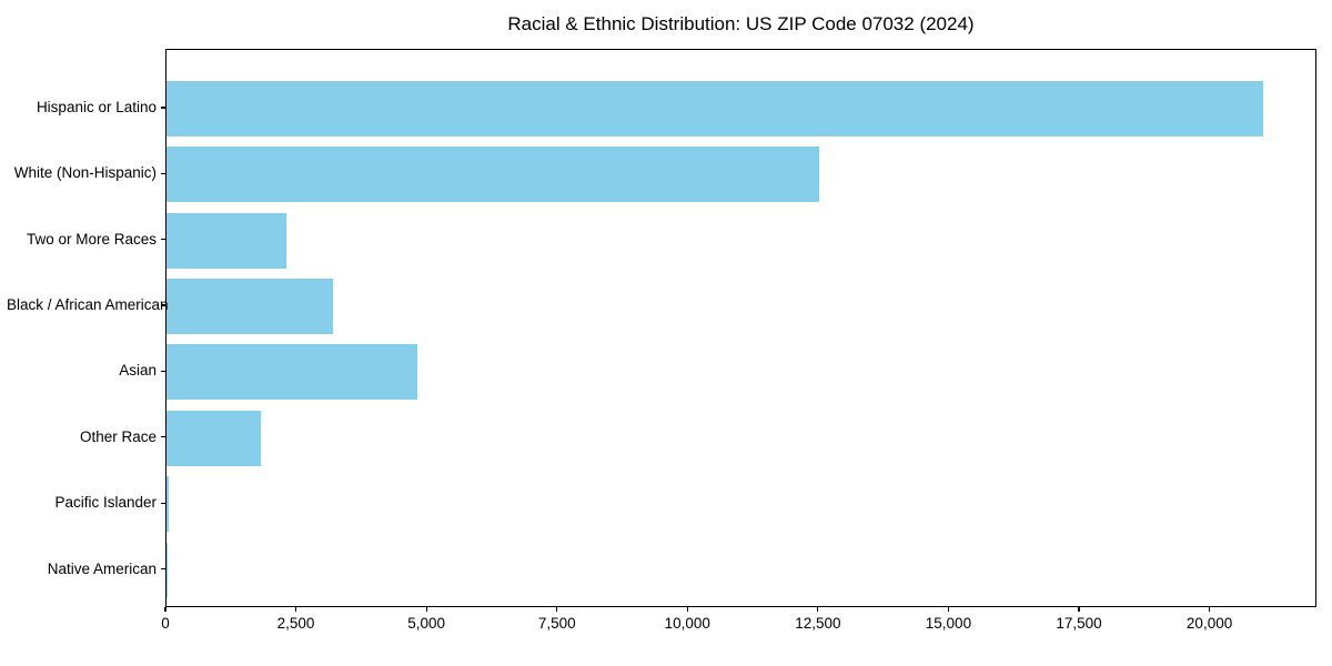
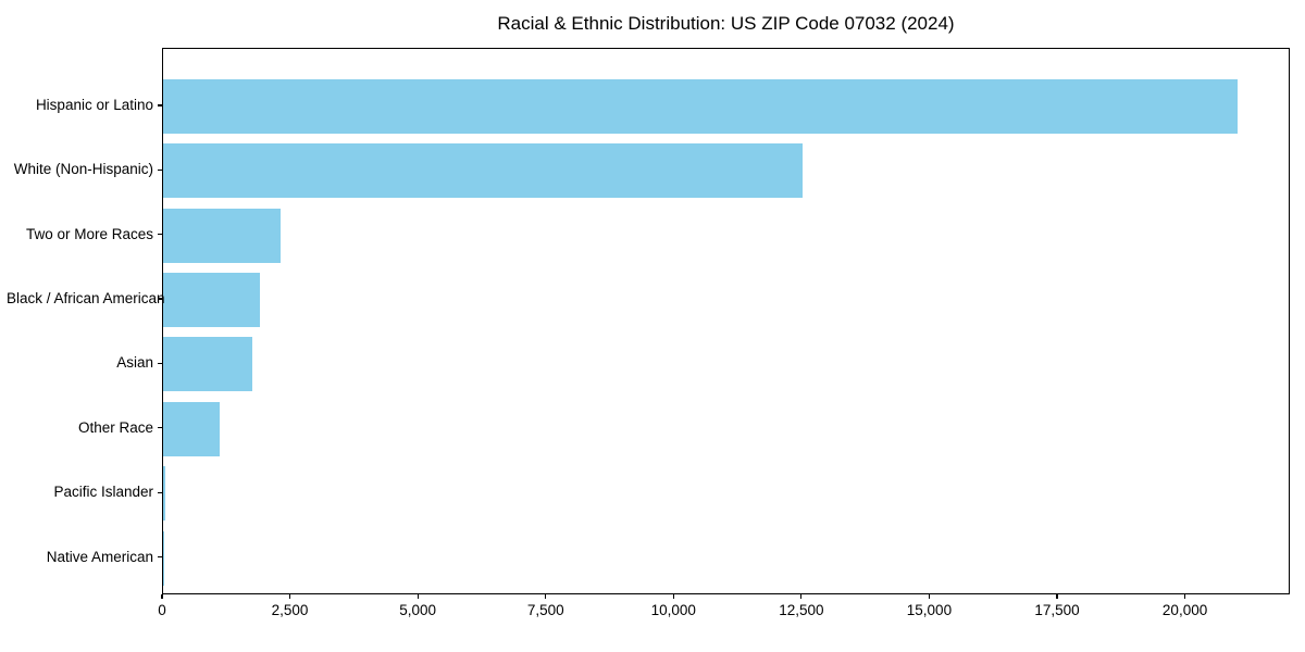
Black / African American: 3200 -> 1900
Asian: 4800 -> 1800
Other Race: 1800 -> 1100
